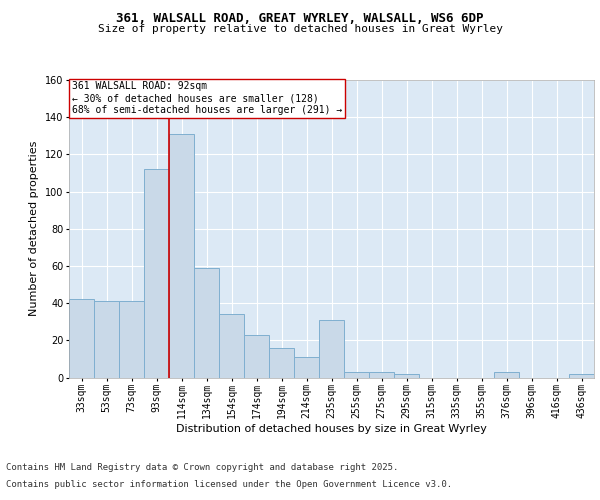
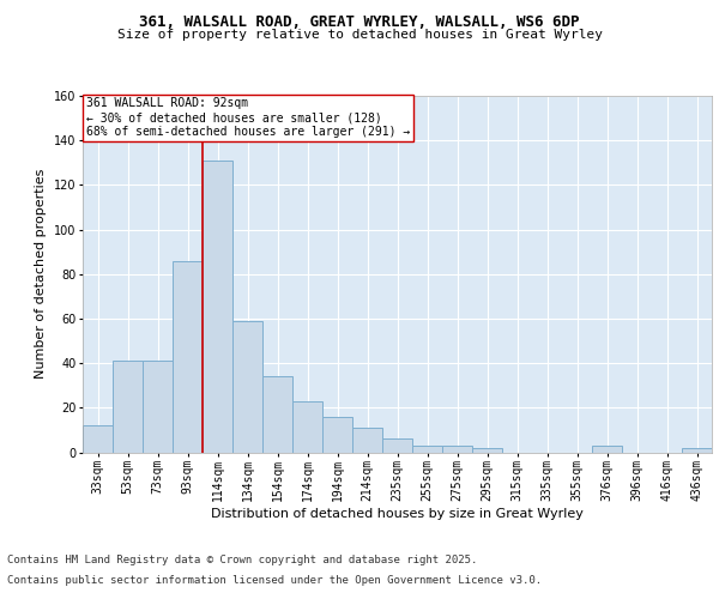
33sqm: 42 -> 12
93sqm: 112 -> 86
235sqm: 31 -> 6
